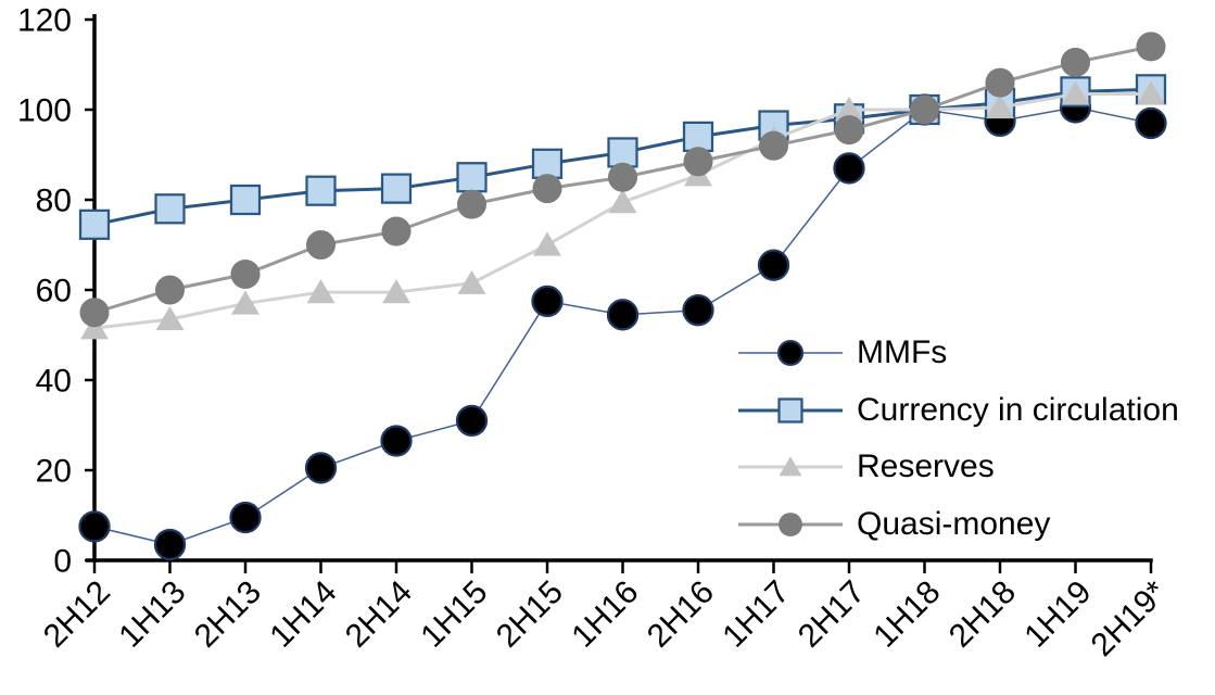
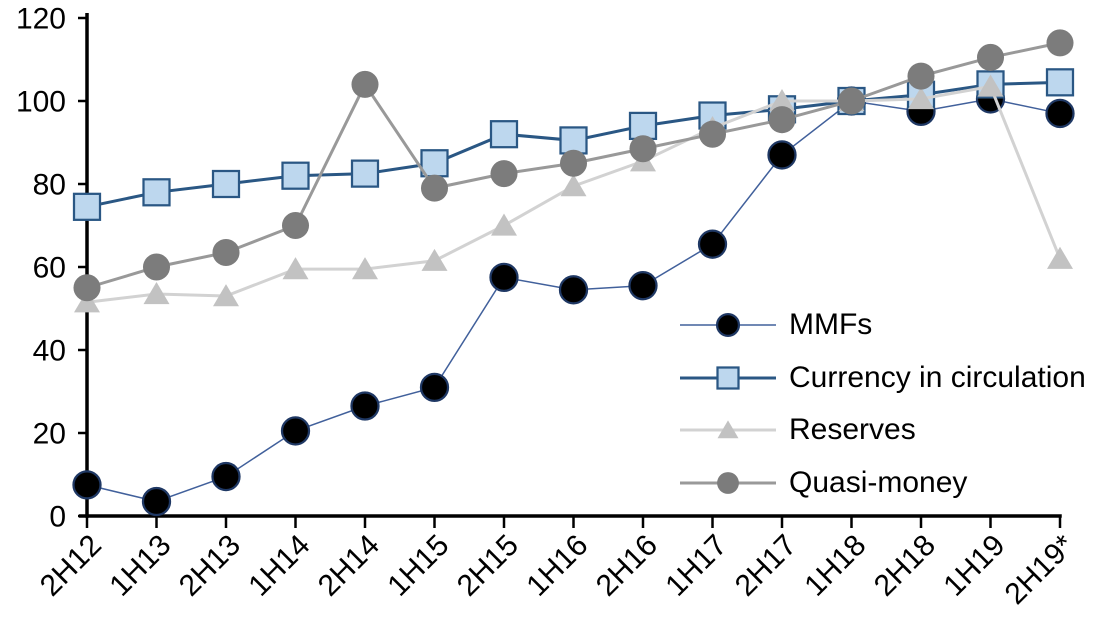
Reserves/2H13: 57 -> 53
Quasi-money/2H14: 73 -> 104
Currency in circulation/2H15: 88 -> 92
Reserves/2H19*: 104 -> 62
